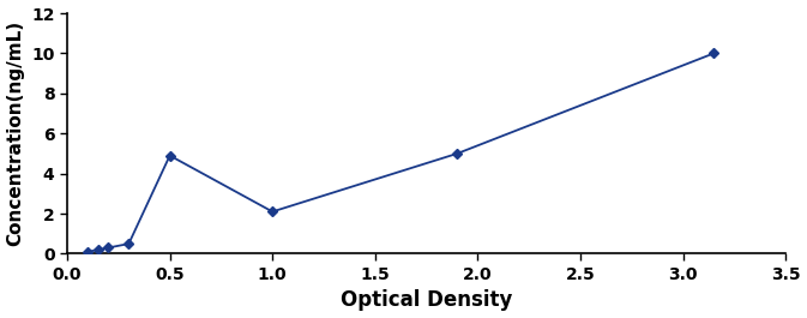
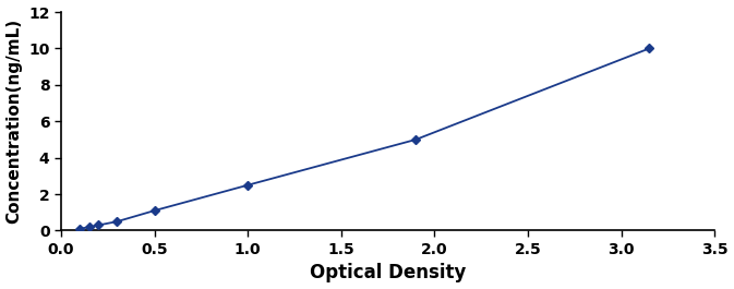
0.5: 4.9 -> 1.1
1.0: 2.1 -> 2.5
